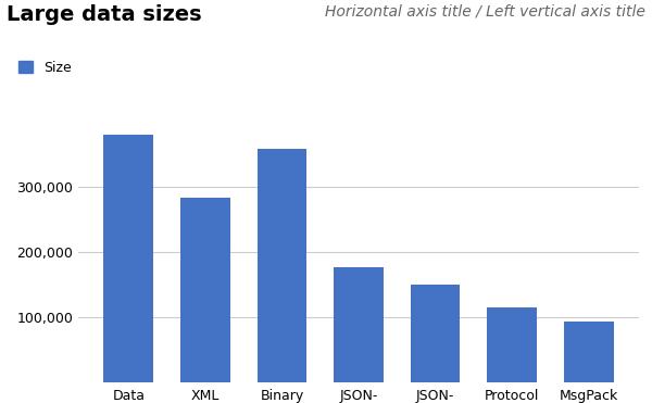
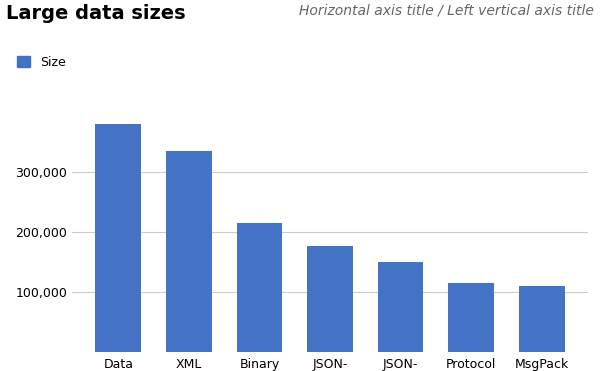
XML: 284,000 -> 335,000
Binary: 358,000 -> 215,000
MsgPack: 94,000 -> 110,000
